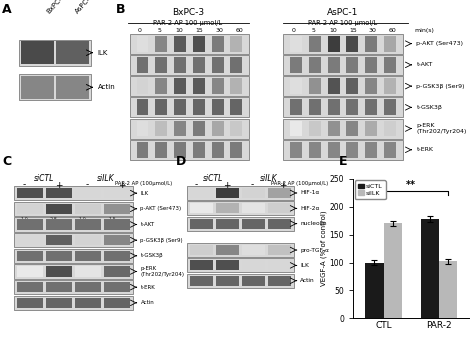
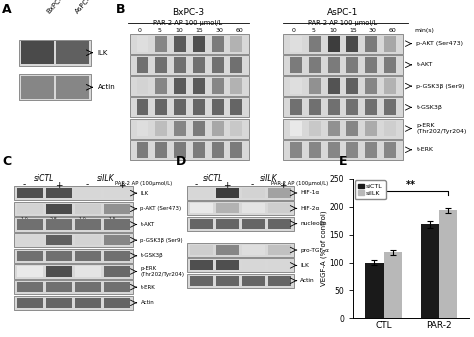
siILK/CTL: 170 -> 118
siCTL/PAR-2: 178 -> 168
siILK/PAR-2: 102 -> 193
